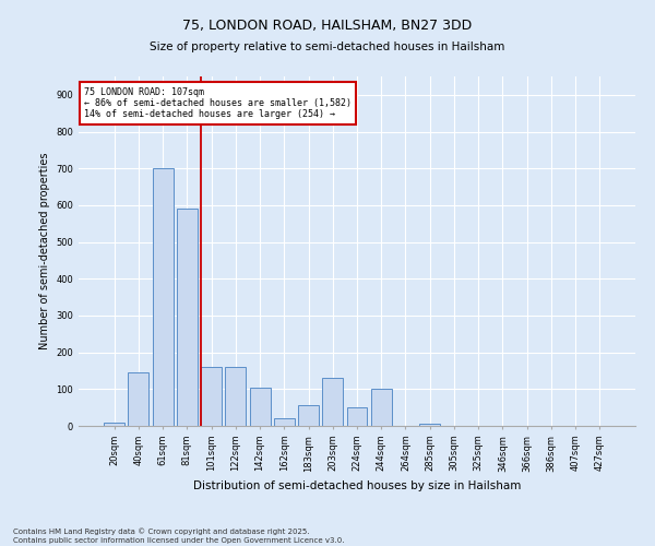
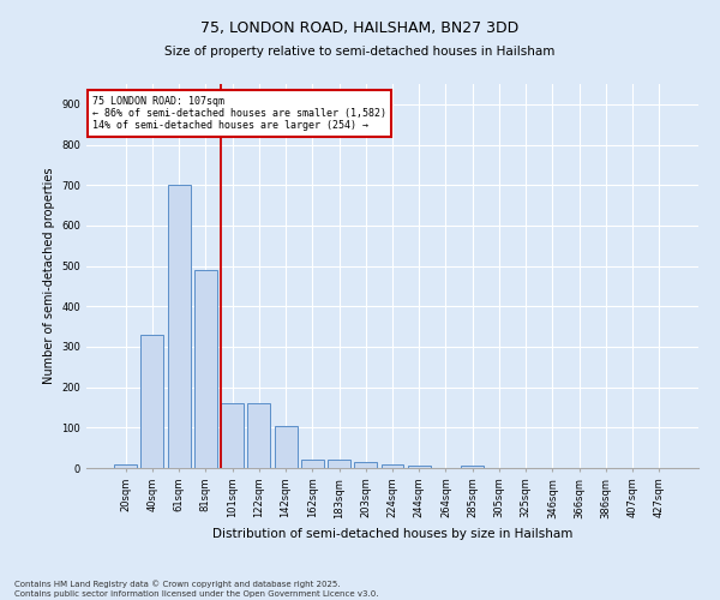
40sqm: 145 -> 330
81sqm: 590 -> 490
183sqm: 55 -> 20
203sqm: 130 -> 15
224sqm: 50 -> 10
244sqm: 100 -> 5
